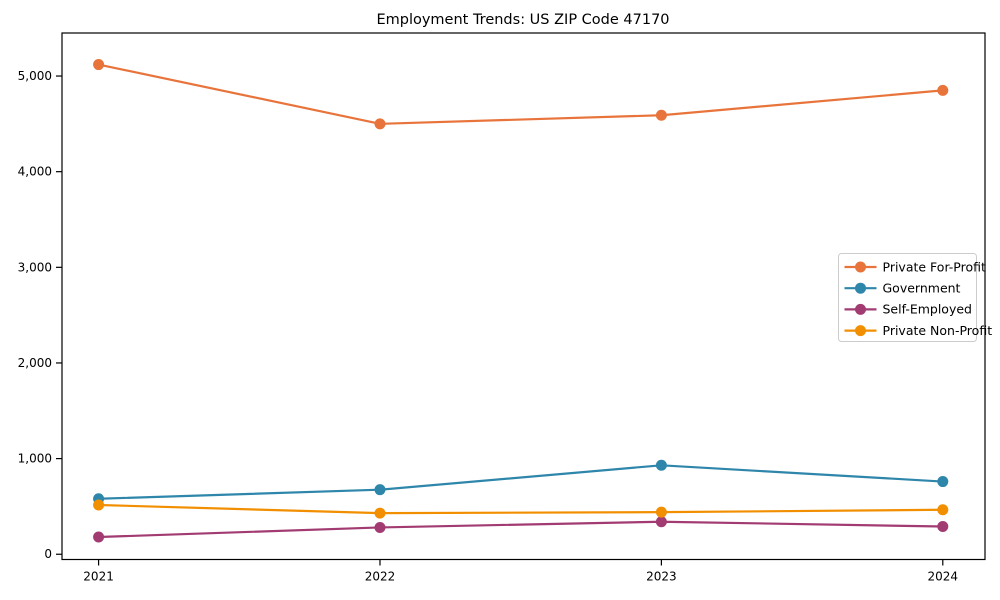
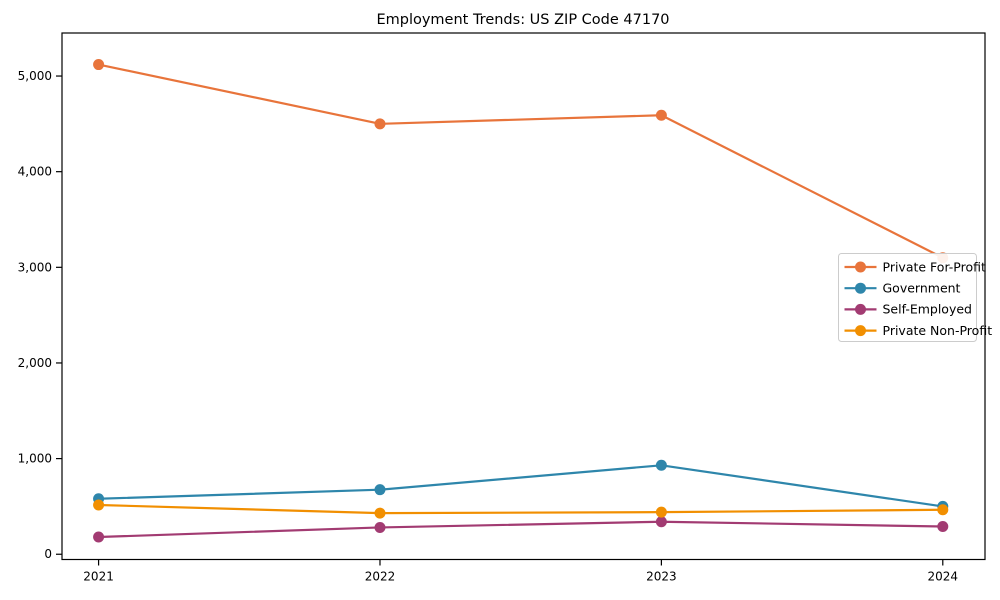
Private For-Profit/2024: 4800 -> 3100
Government/2024: 800 -> 500
